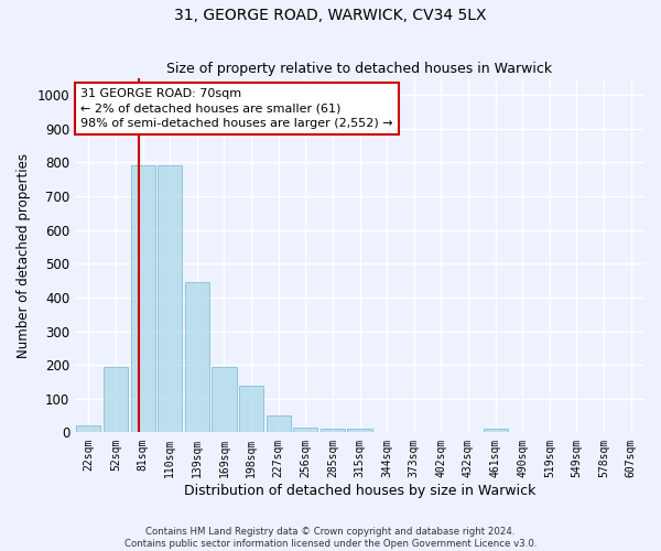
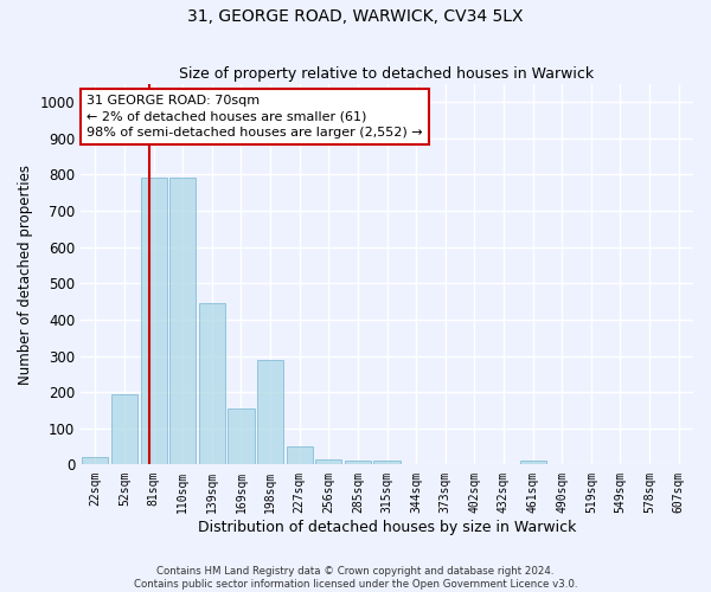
169sqm: 195 -> 155
198sqm: 140 -> 290
